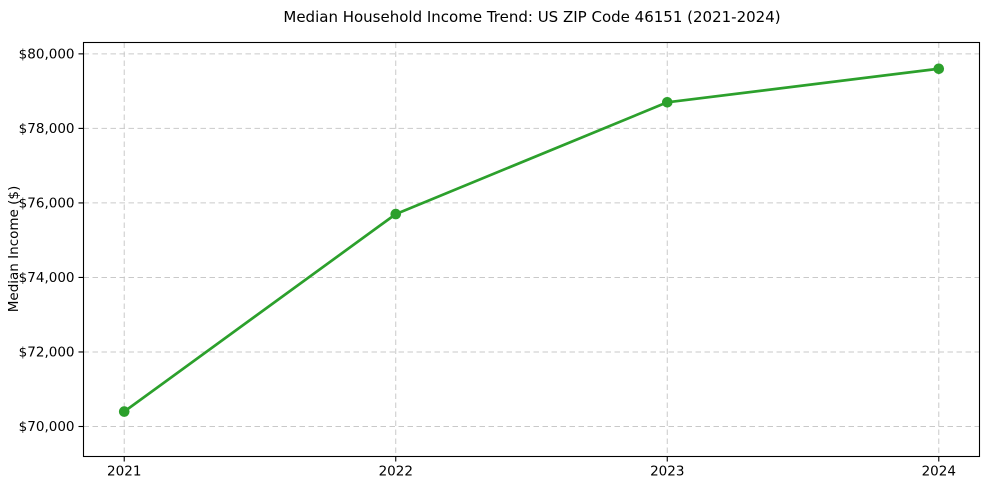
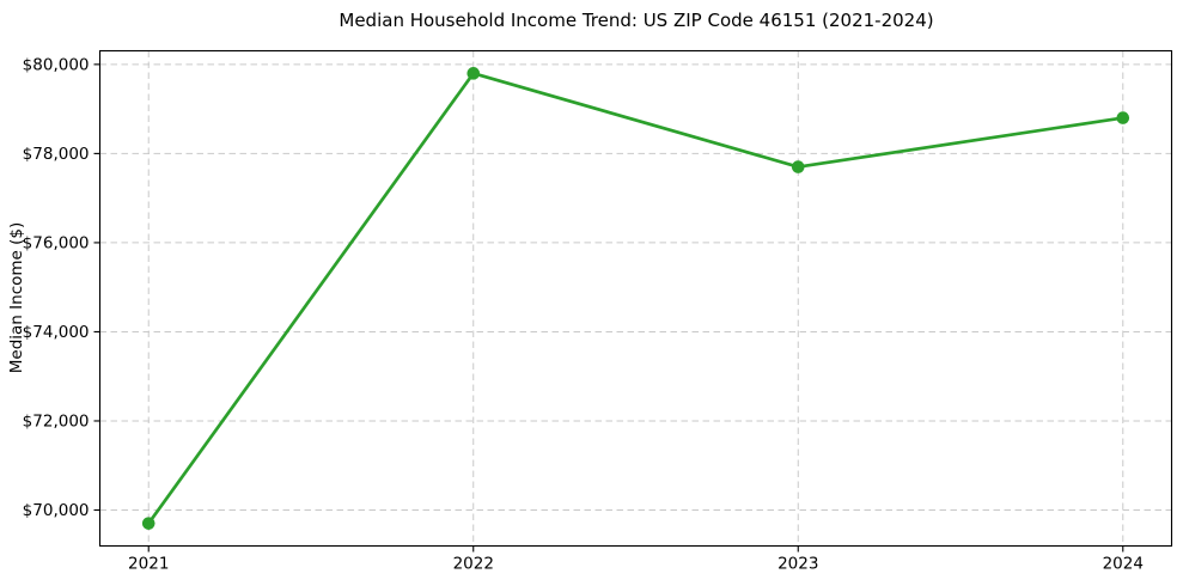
2021: $70400 -> $69700
2022: $75700 -> $79800
2023: $78700 -> $77700
2024: $79600 -> $78800
